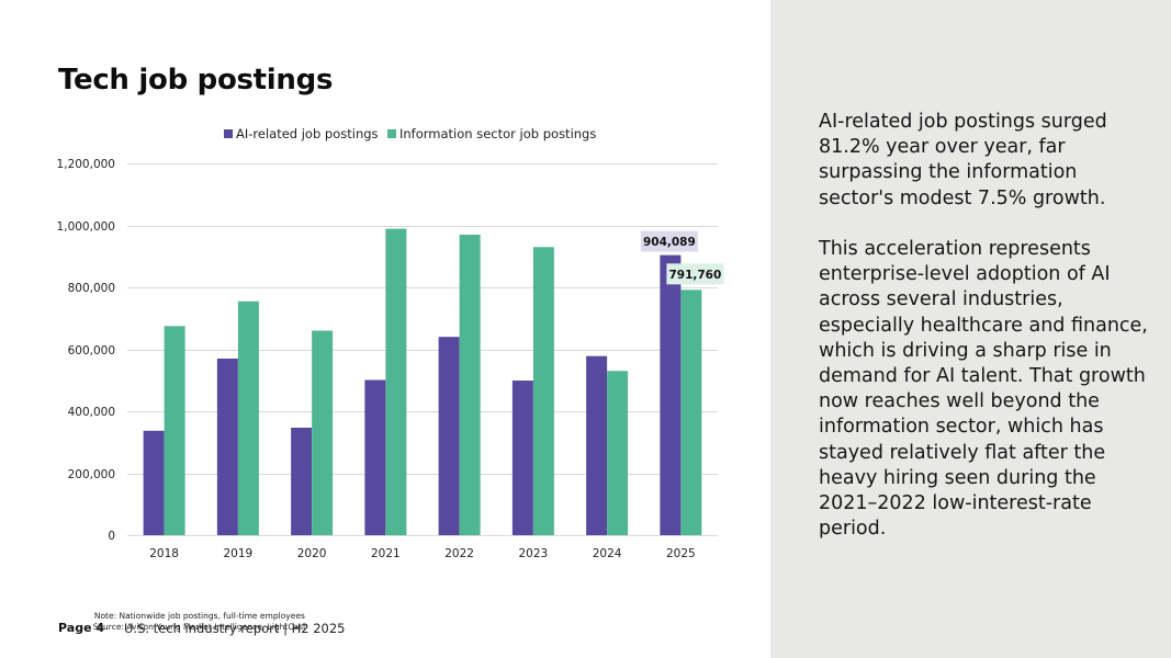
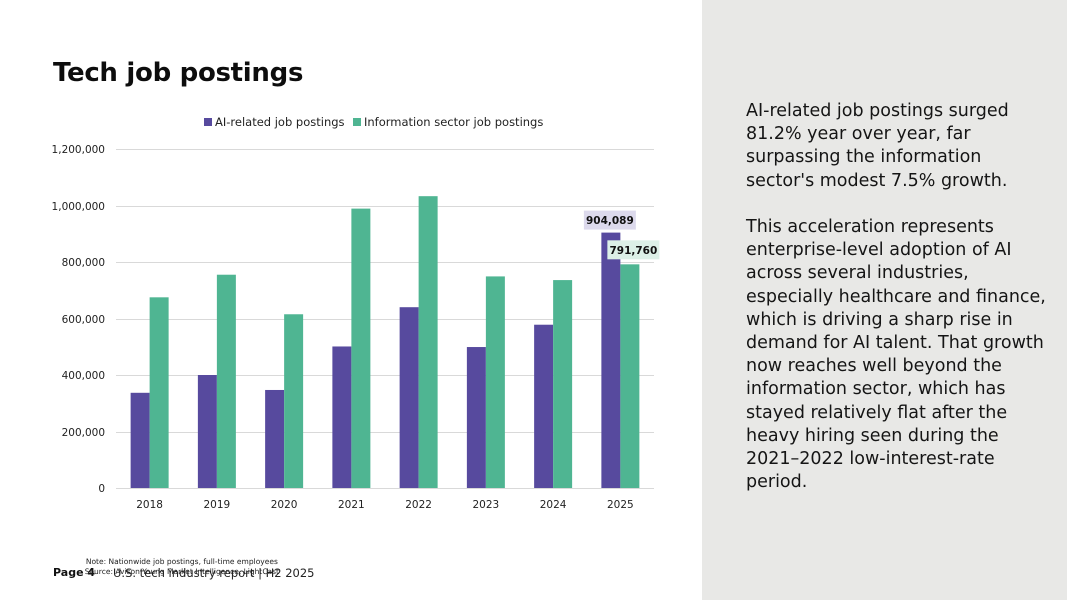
AI-related job postings/2019: 570000 -> 400000
Information sector job postings/2020: 660000 -> 620000
Information sector job postings/2022: 970000 -> 1030000
Information sector job postings/2023: 930000 -> 750000
Information sector job postings/2024: 530000 -> 740000
